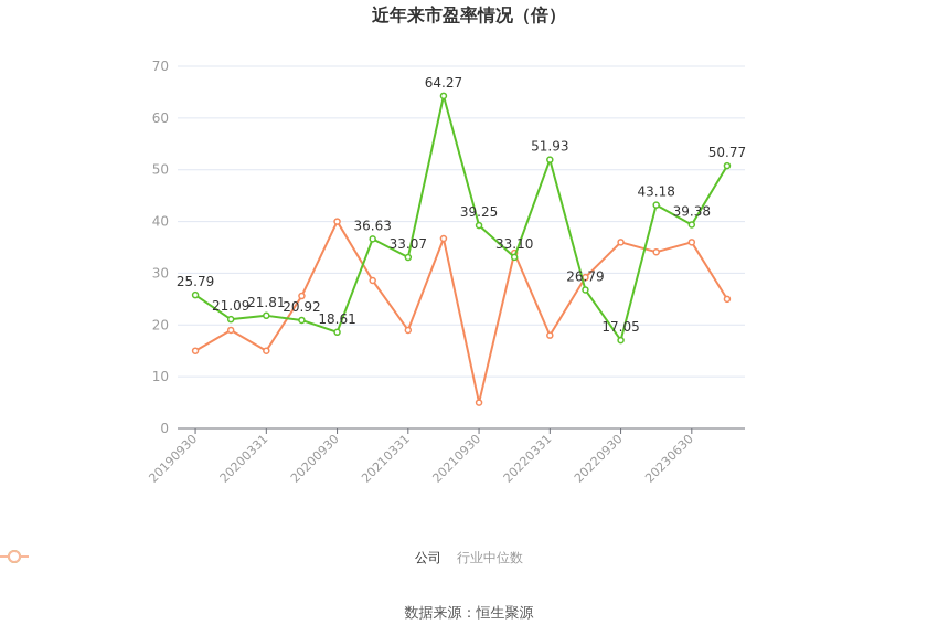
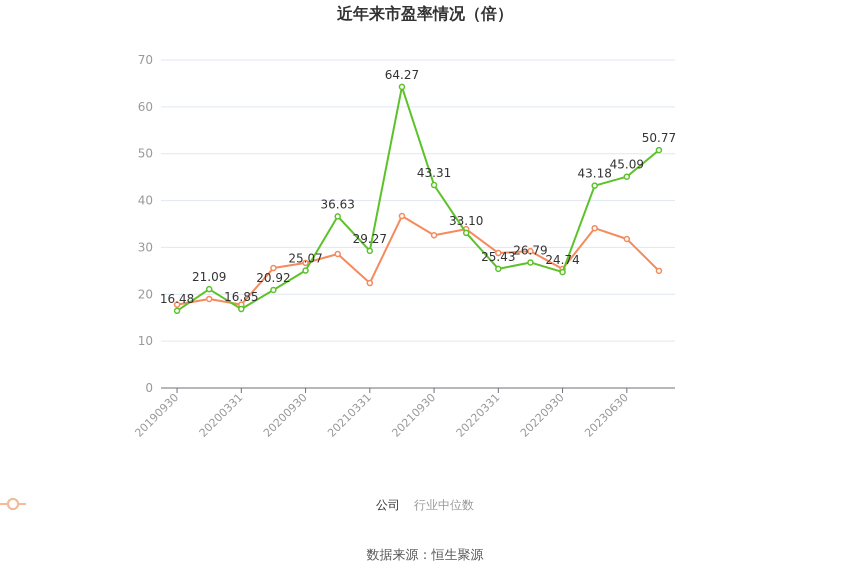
公司/20190930: 25.79 -> 16.48
行业中位数/20190930: 15 -> 18
公司/20200331: 21.81 -> 16.85
行业中位数/20200331: 15 -> 18
公司/20200930: 18.61 -> 25.07
行业中位数/20200930: 40 -> 27
公司/20210331: 33.07 -> 29.27
行业中位数/20210331: 19 -> 22
公司/20210930: 39.25 -> 43.31
行业中位数/20210930: 5 -> 33
公司/20220331: 51.93 -> 25.43
行业中位数/20220331: 18 -> 29
公司/20220930: 17.05 -> 24.74
行业中位数/20220930: 36 -> 25
公司/20230630: 39.38 -> 45.09
行业中位数/20230630: 36 -> 32
